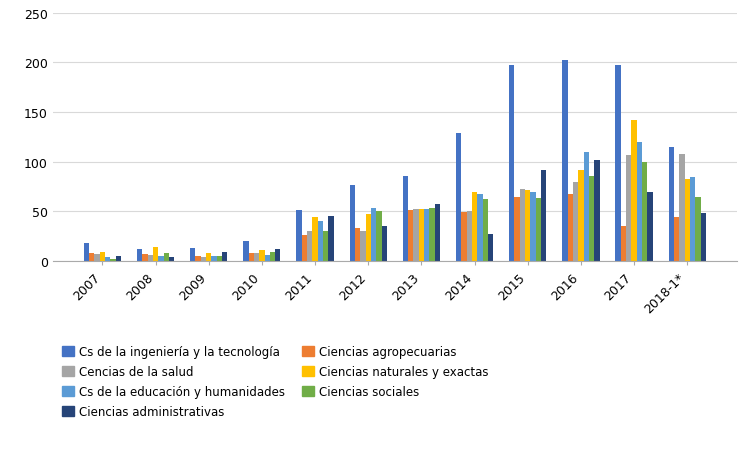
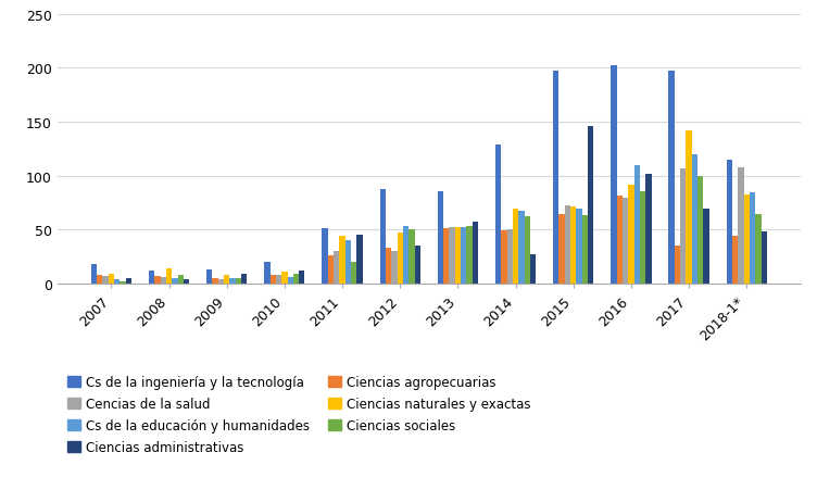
Ciencias sociales/2011: 30 -> 20
Cs de la ingeniería y la tecnología/2012: 77 -> 88
Ciencias administrativas/2015: 92 -> 146
Ciencias agropecuarias/2016: 68 -> 82
